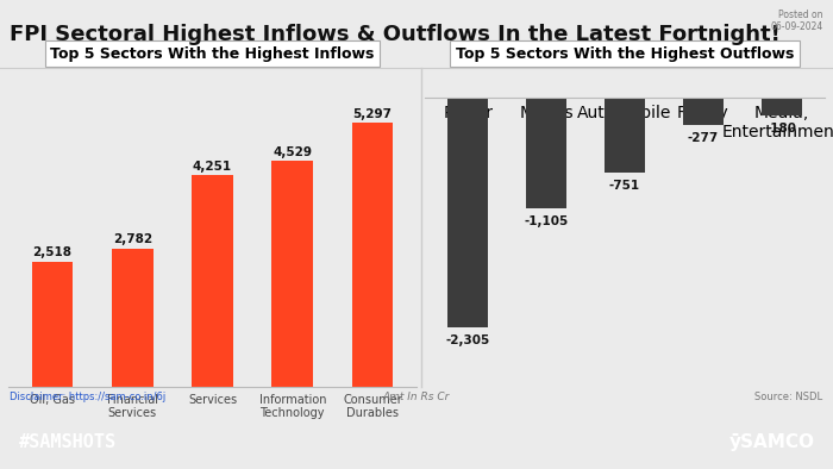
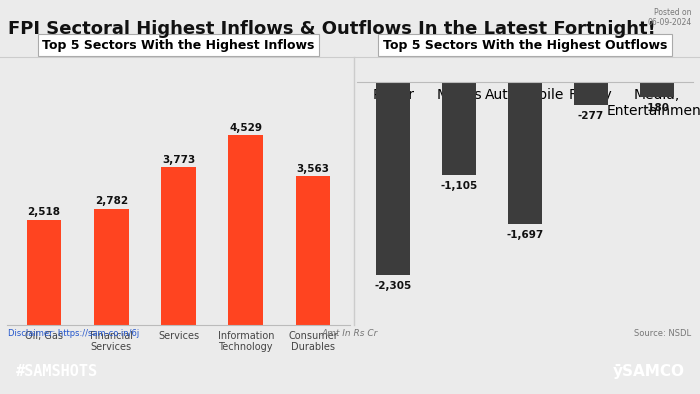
Top 5 Sectors With the Highest Inflows/Services: 4,251 -> 3,773
Top 5 Sectors With the Highest Inflows/Consumer Durables: 5,297 -> 3,563
Top 5 Sectors With the Highest Outflows/Automobile: -751 -> -1,697
